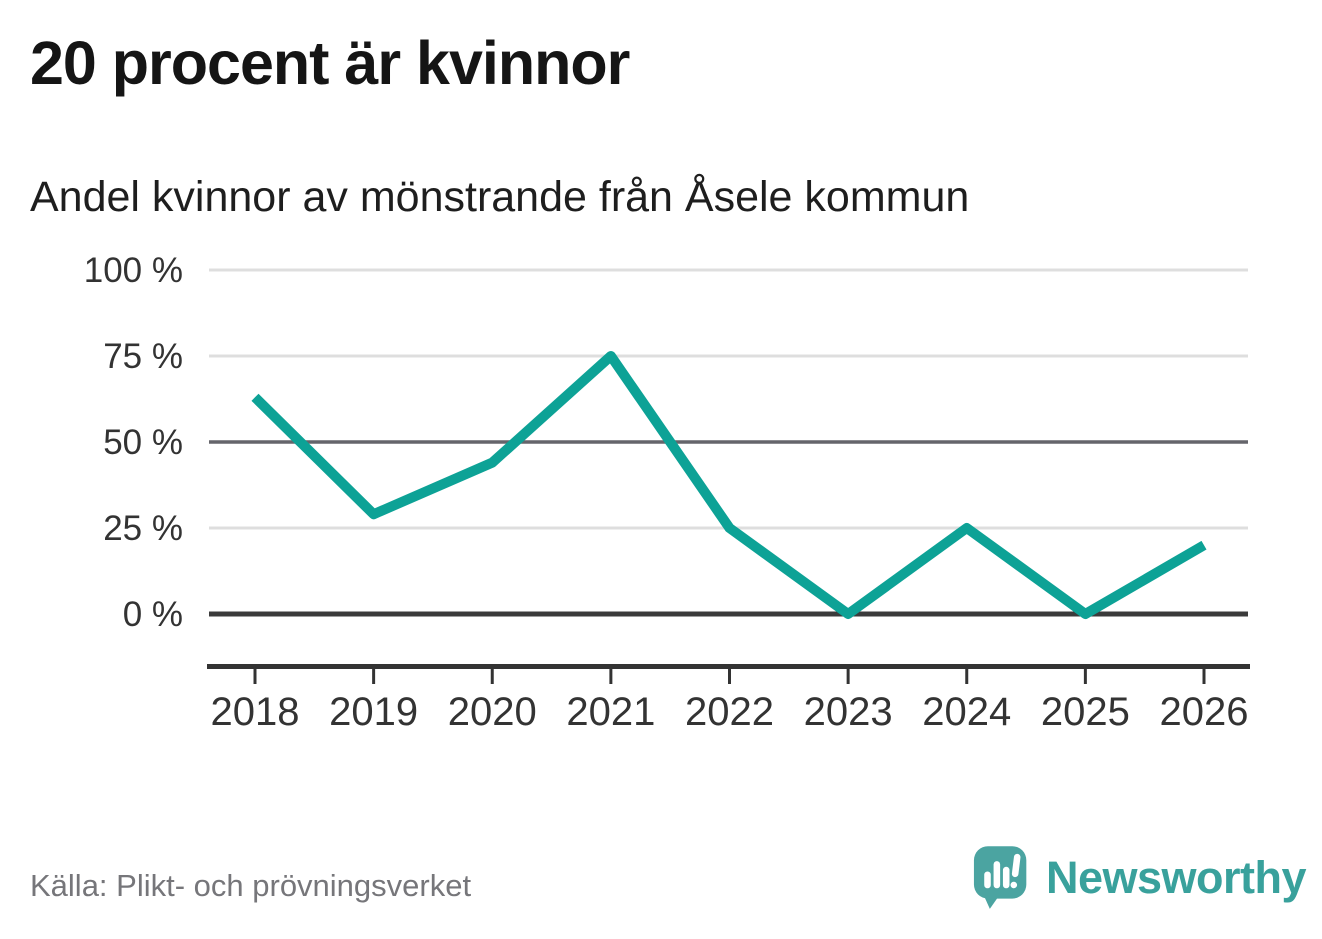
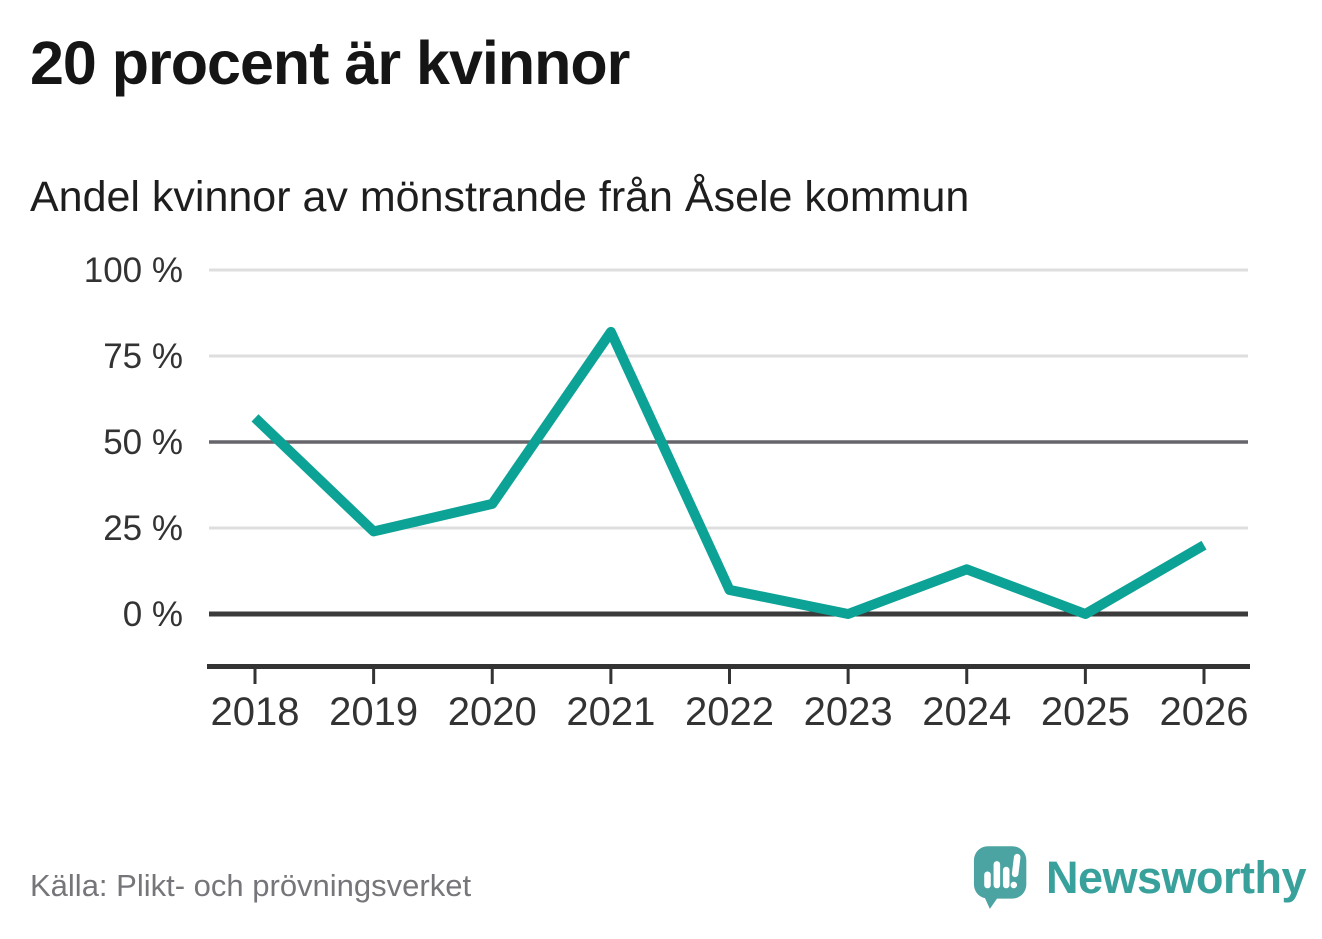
2018: 63% -> 57%
2019: 29% -> 24%
2020: 44% -> 32%
2021: 75% -> 82%
2022: 25% -> 7%
2024: 25% -> 13%
